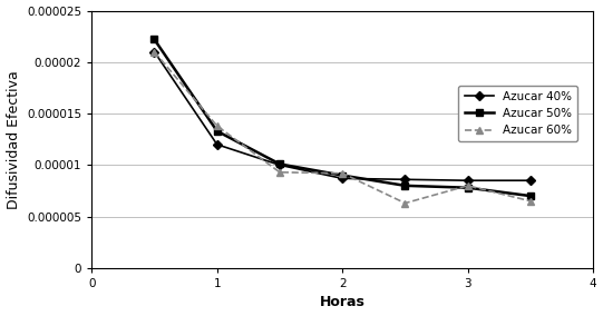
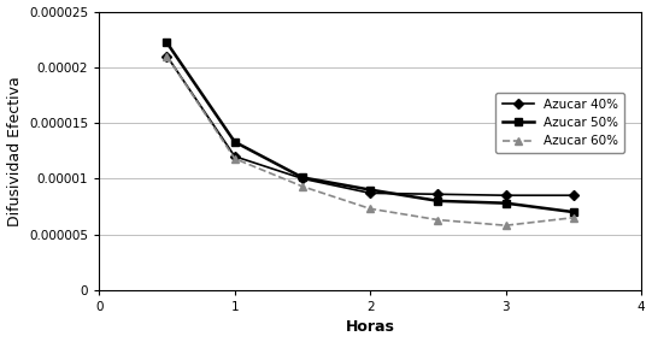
Azucar 60%/1: 0.0000138 -> 0.0000118
Azucar 60%/2: 0.0000092 -> 0.0000073
Azucar 60%/3: 0.0000080 -> 0.0000058
